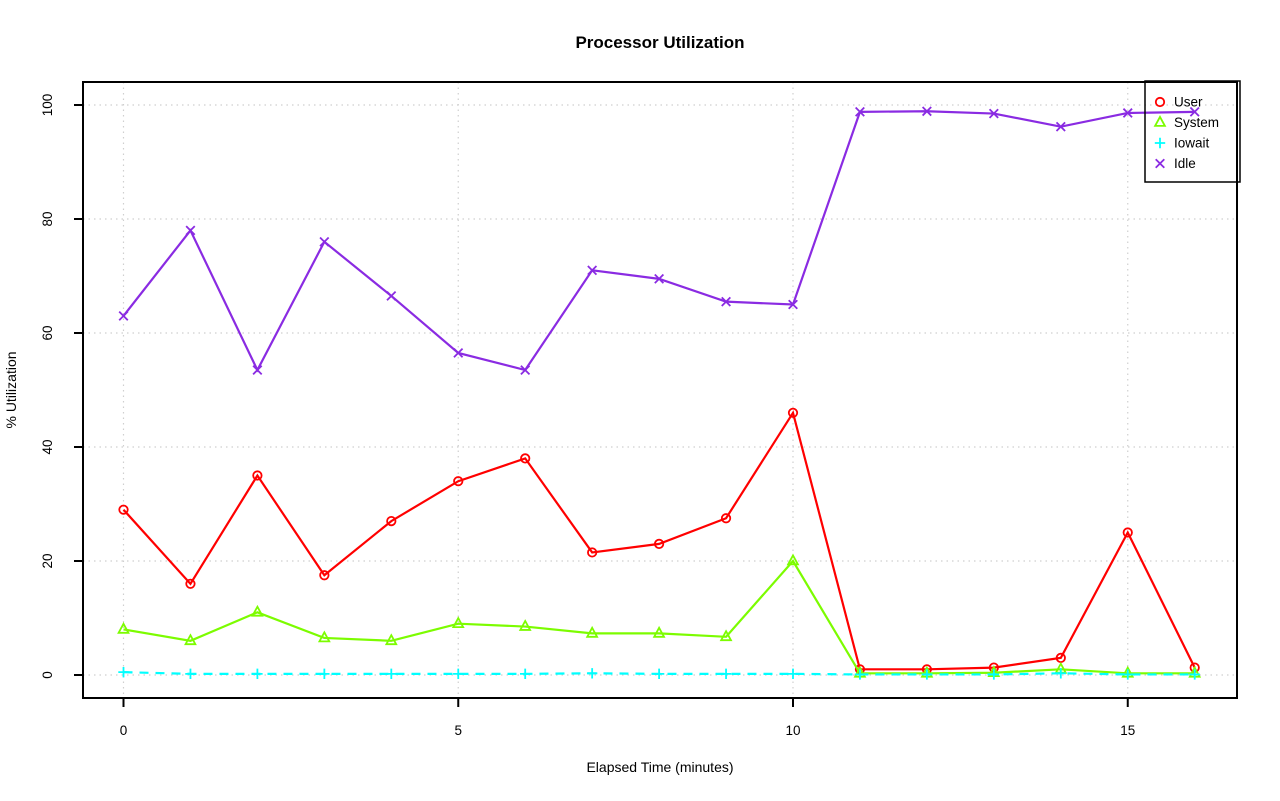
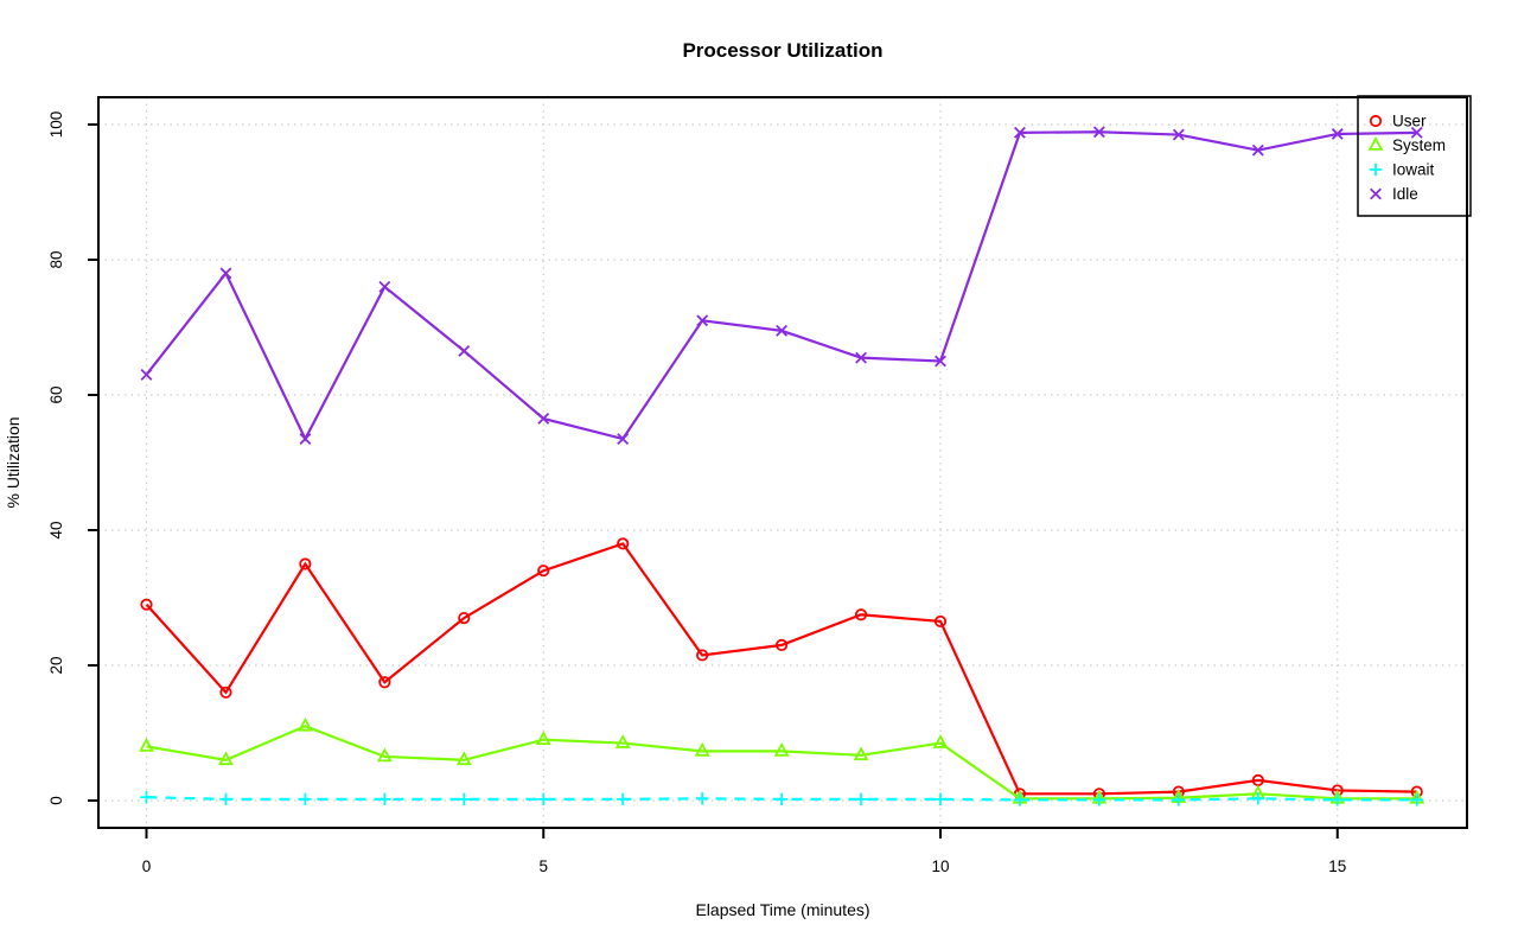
User/10: 46 -> 26
System/10: 20 -> 8
User/15: 25 -> 2
